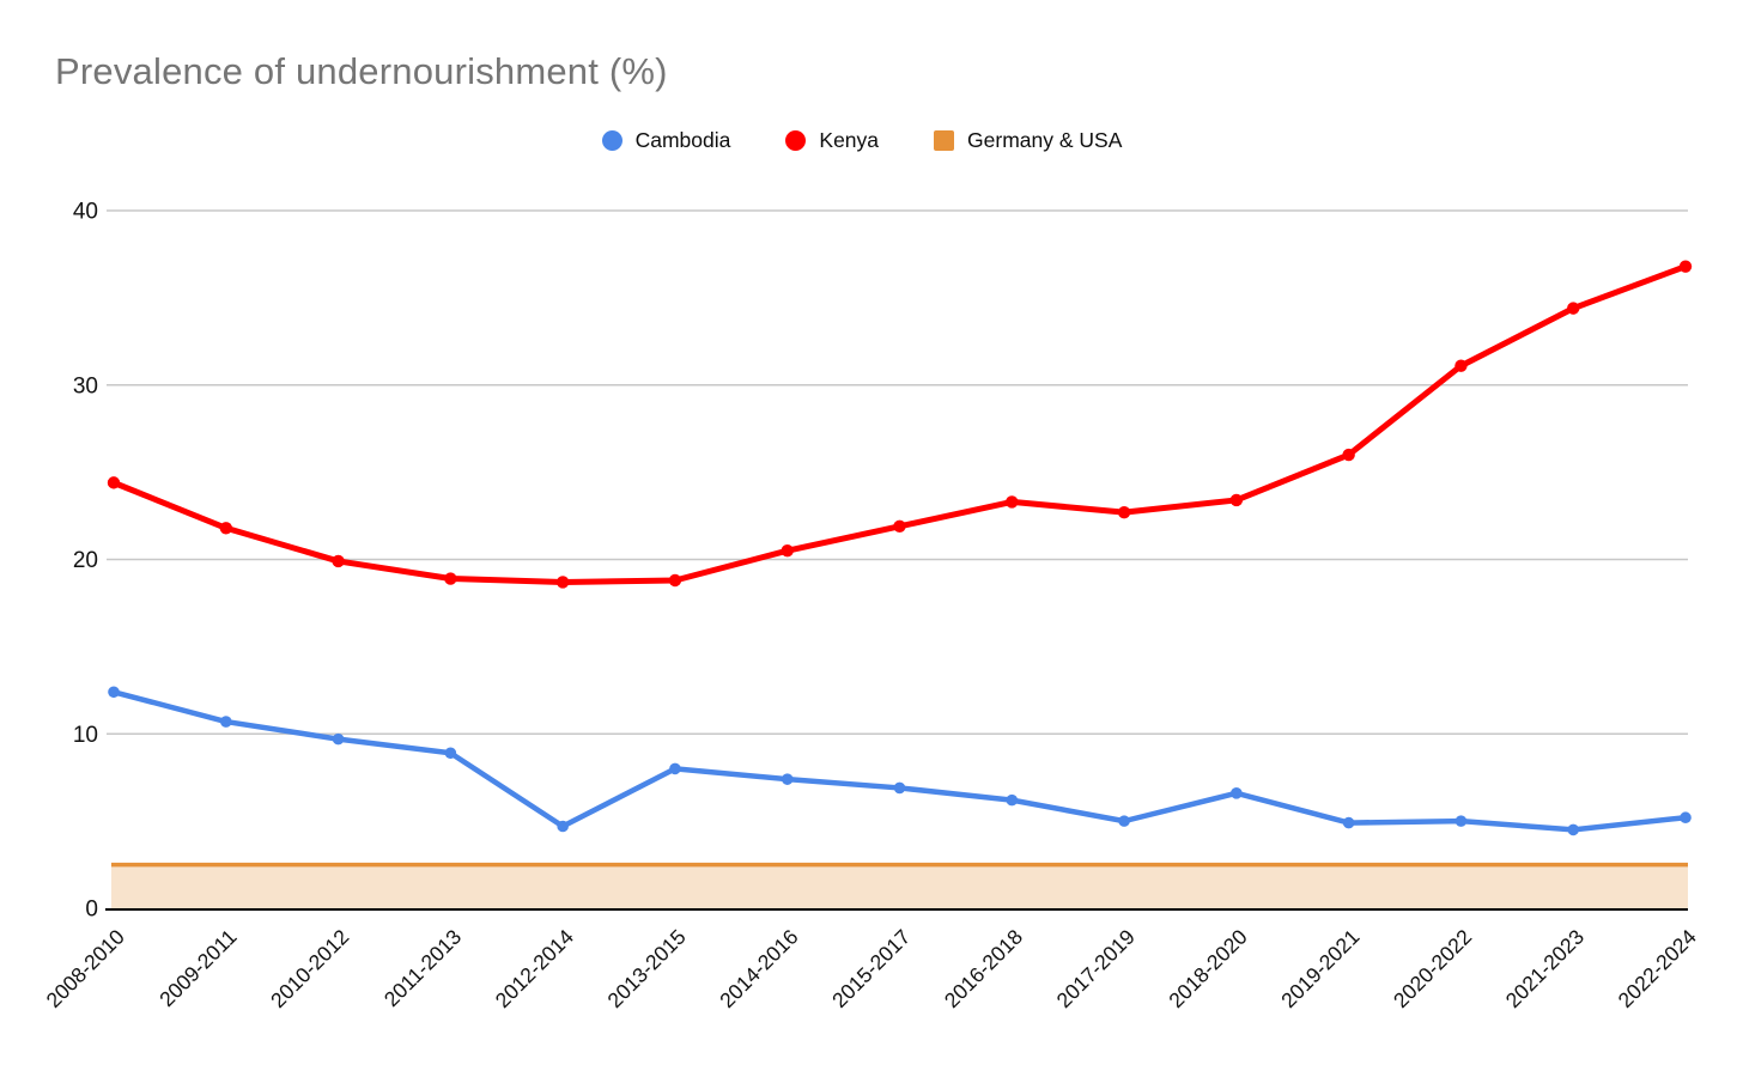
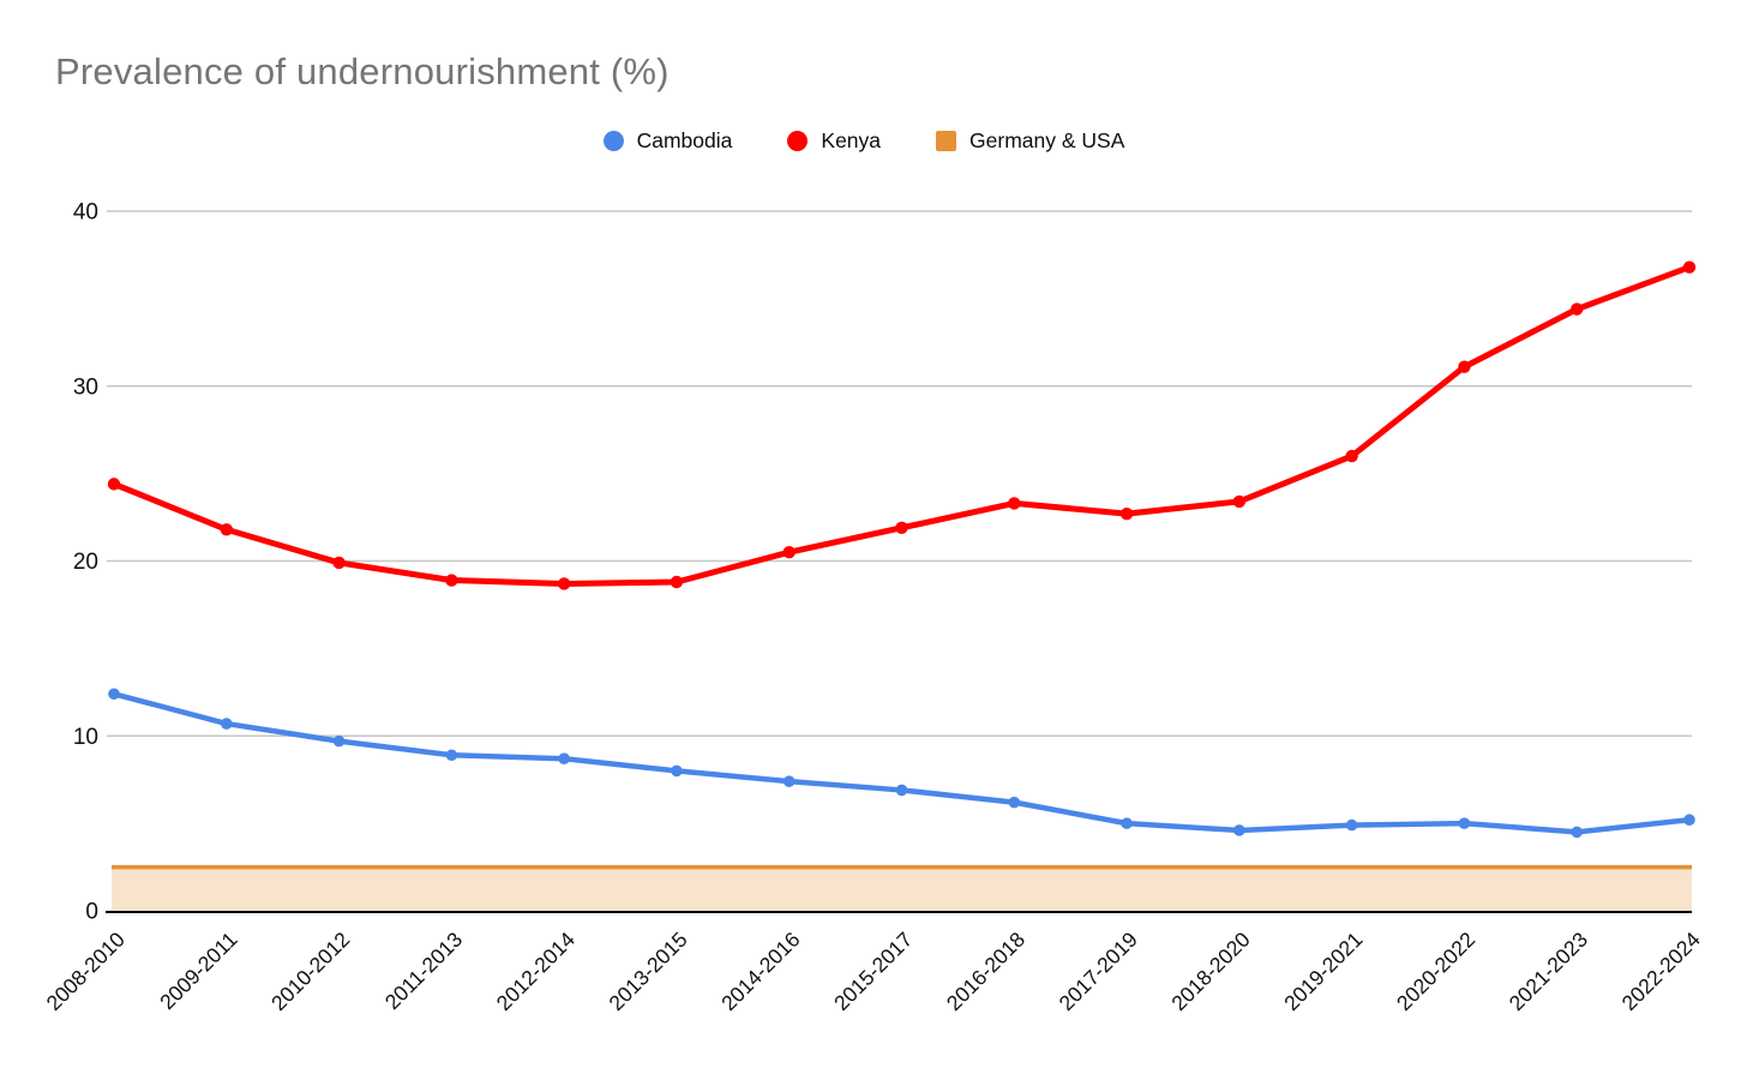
Cambodia/2012-2014: 4.7 -> 8.7
Cambodia/2018-2020: 6.6 -> 4.6
